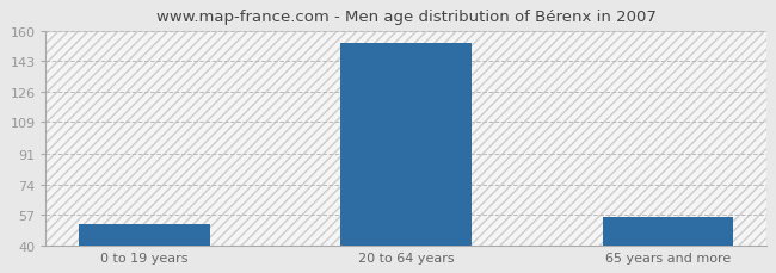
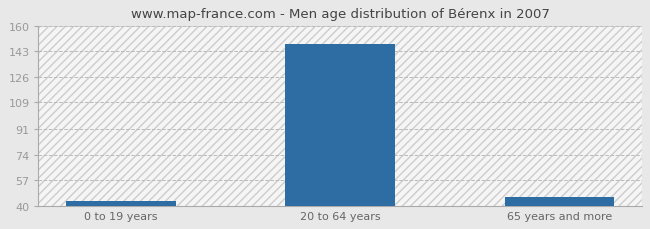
0 to 19 years: 52 -> 43
20 to 64 years: 153 -> 148
65 years and more: 56 -> 46
